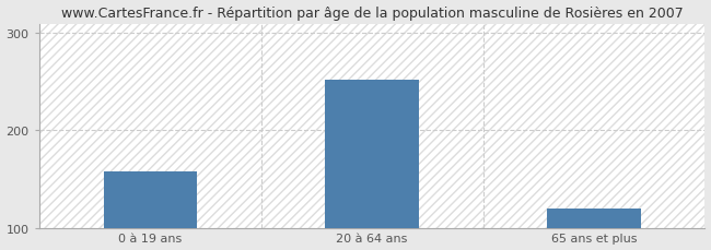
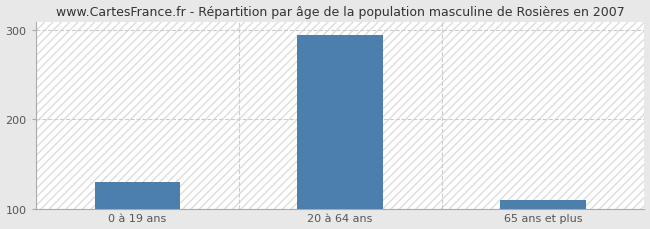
0 à 19 ans: 158 -> 130
20 à 64 ans: 252 -> 295
65 ans et plus: 120 -> 110
